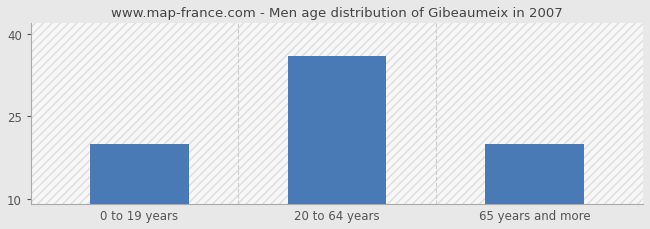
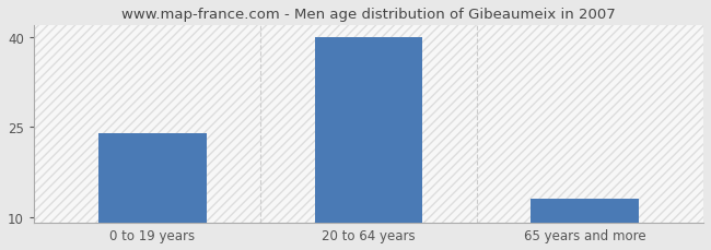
0 to 19 years: 20 -> 24
20 to 64 years: 36 -> 40
65 years and more: 20 -> 13
